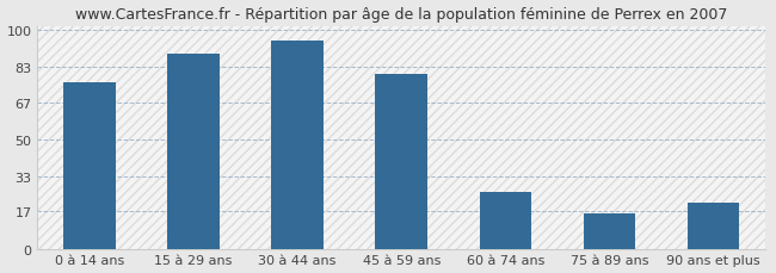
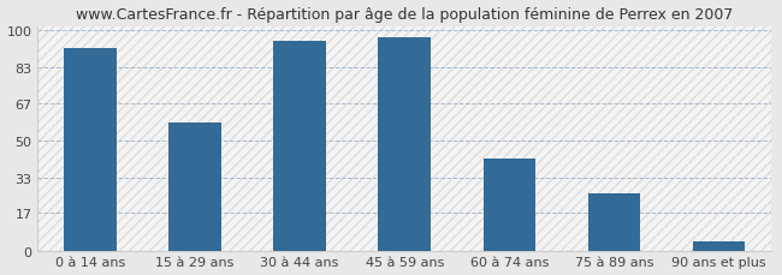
0 à 14 ans: 76 -> 92
15 à 29 ans: 89 -> 58
45 à 59 ans: 80 -> 97
60 à 74 ans: 26 -> 42
75 à 89 ans: 16 -> 26
90 ans et plus: 21 -> 4
